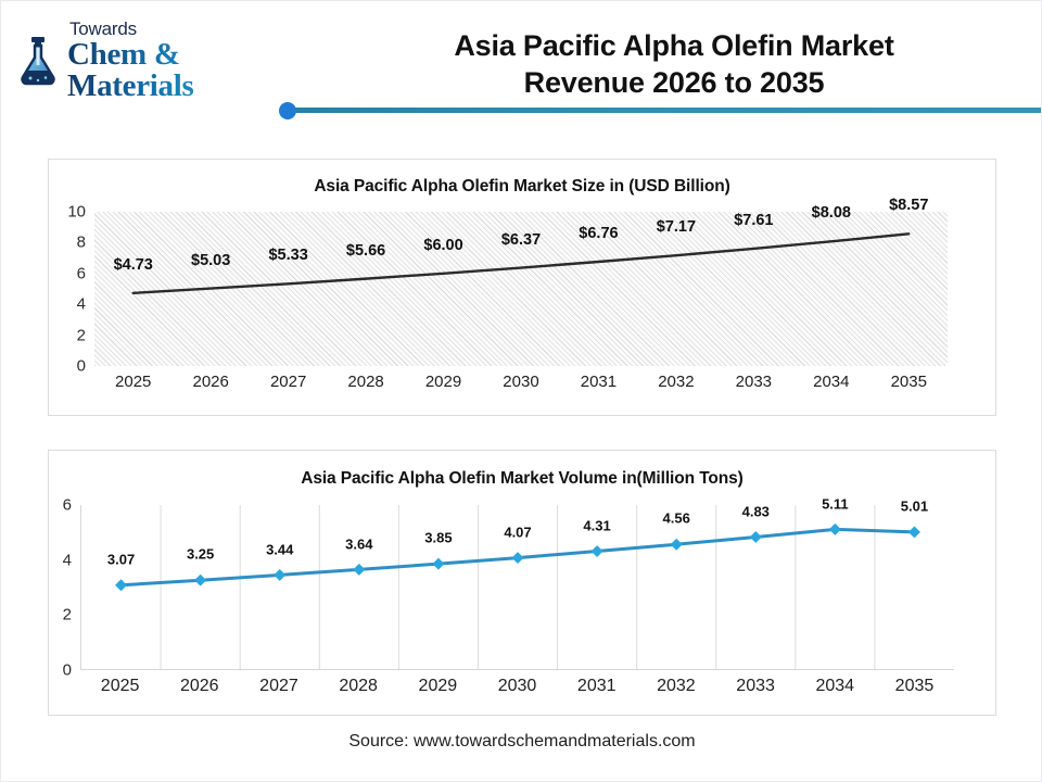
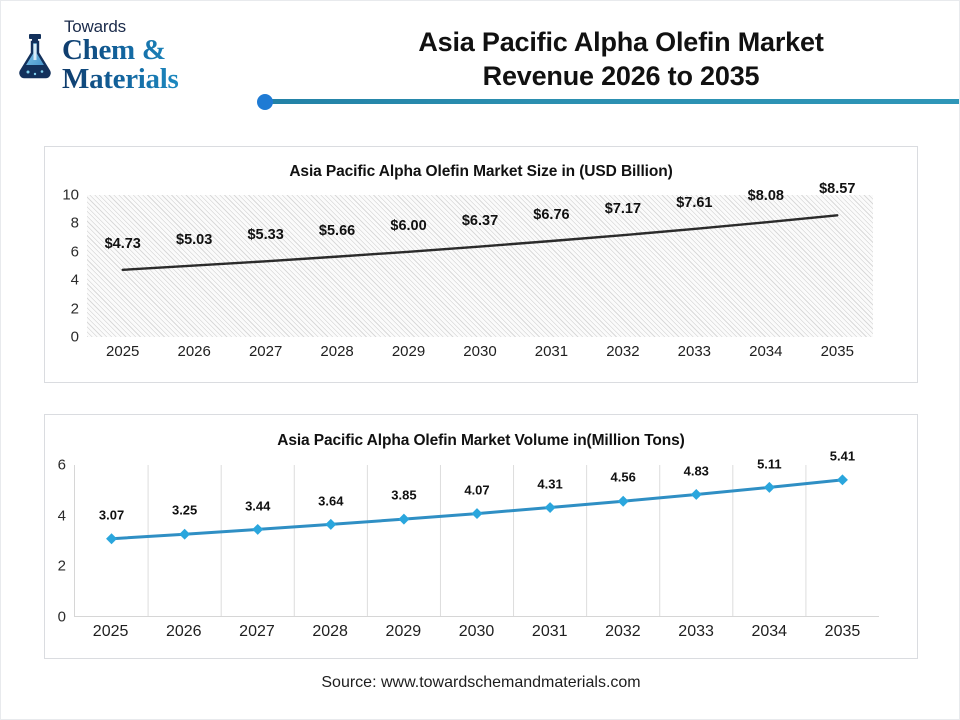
Asia Pacific Alpha Olefin Market Volume in(Million Tons)/2035: 5.01 -> 5.41
